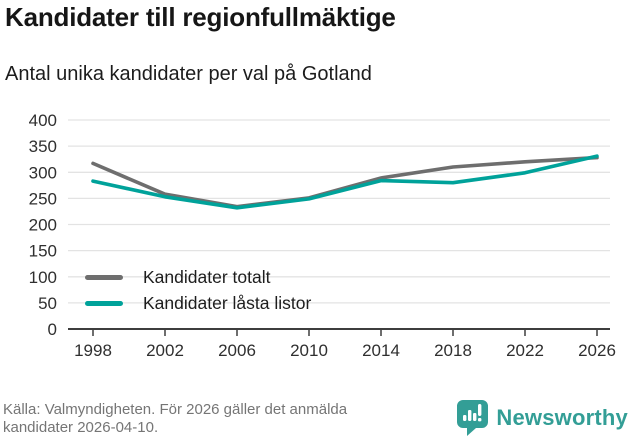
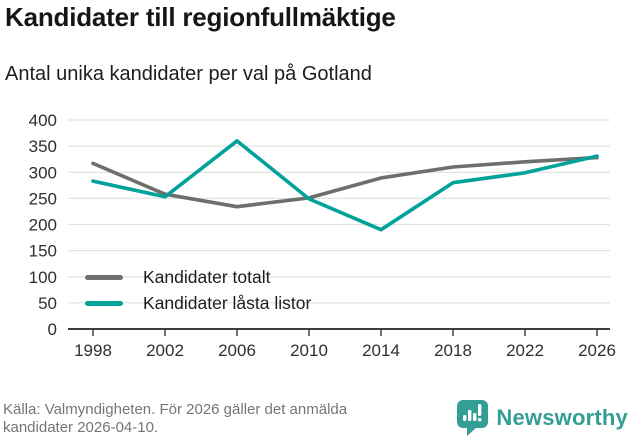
Kandidater låsta listor/2006: 230 -> 360
Kandidater låsta listor/2014: 280 -> 190
